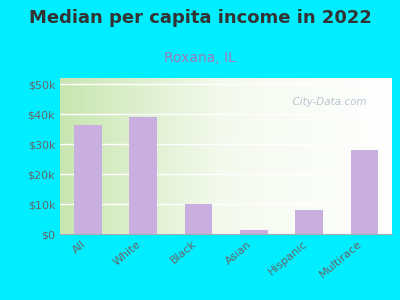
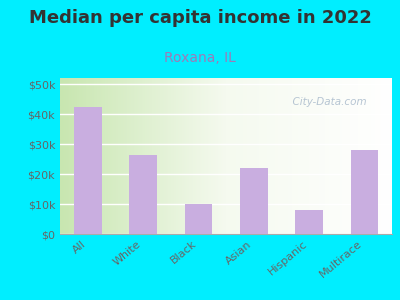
All: $36.5k -> $42.5k
White: $39.0k -> $26.5k
Asian: $1.5k -> $22.0k
